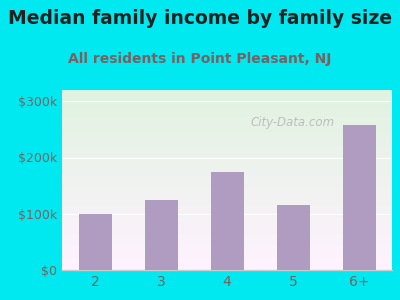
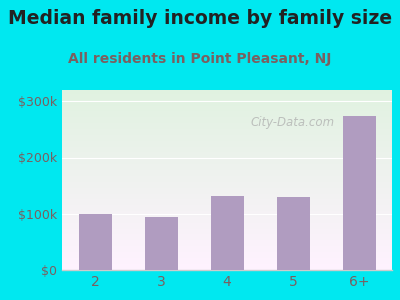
3: $125k -> $94k
4: $175k -> $132k
5: $115k -> $130k
6+: $258k -> $274k
